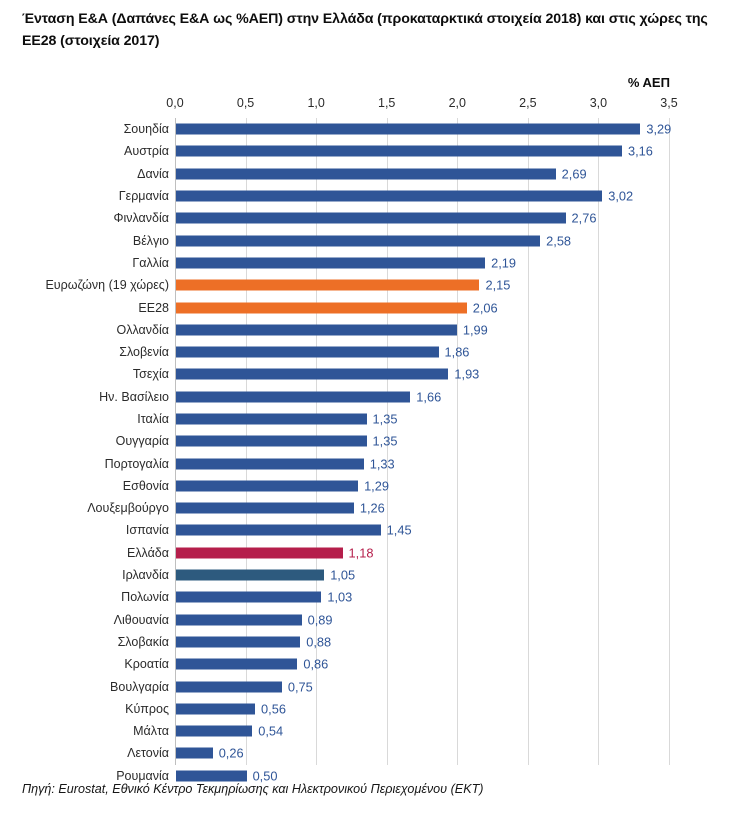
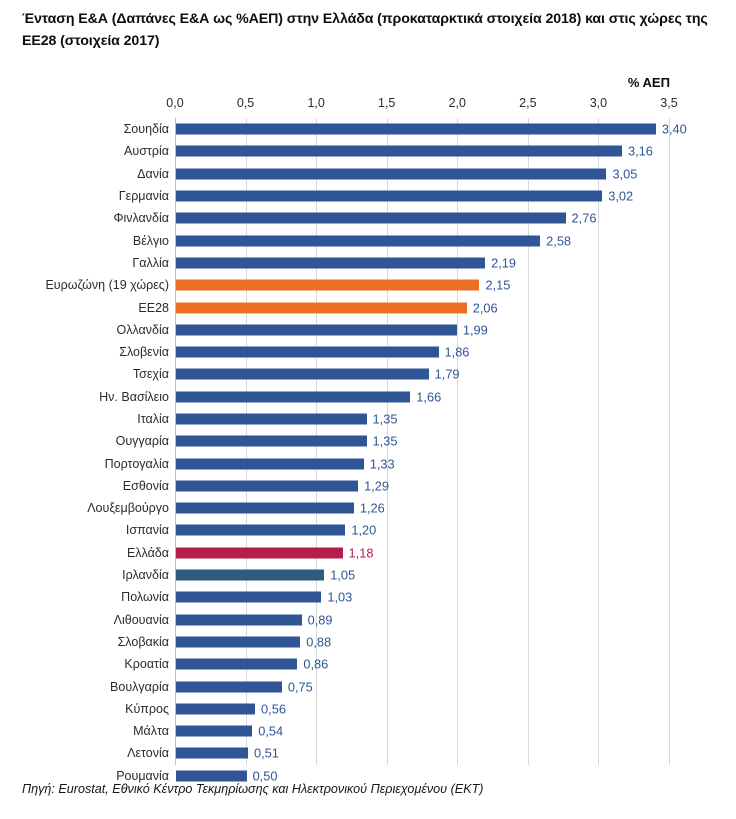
Σουηδία: 3,29 -> 3,40
Δανία: 2,69 -> 3,05
Τσεχία: 1,93 -> 1,79
Ισπανία: 1,45 -> 1,20
Λετονία: 0,26 -> 0,51
